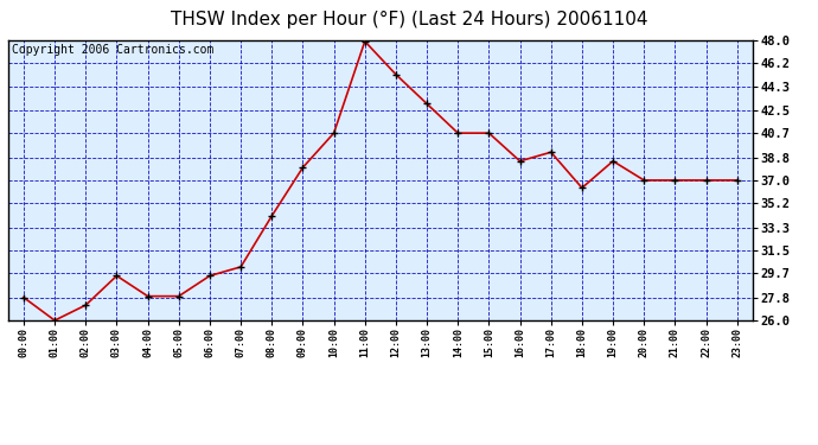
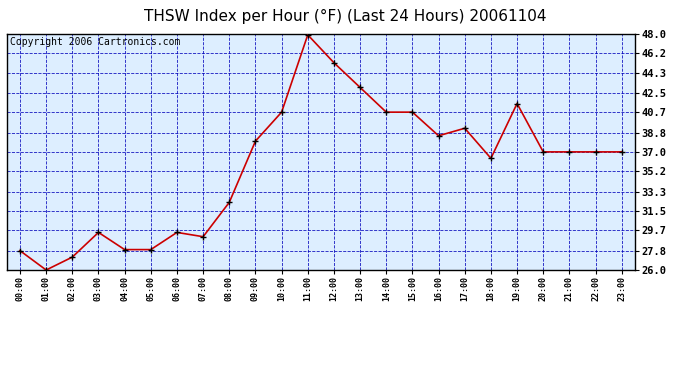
07:00: 30.2 -> 29.1
08:00: 34.2 -> 32.3
19:00: 38.5 -> 41.5
